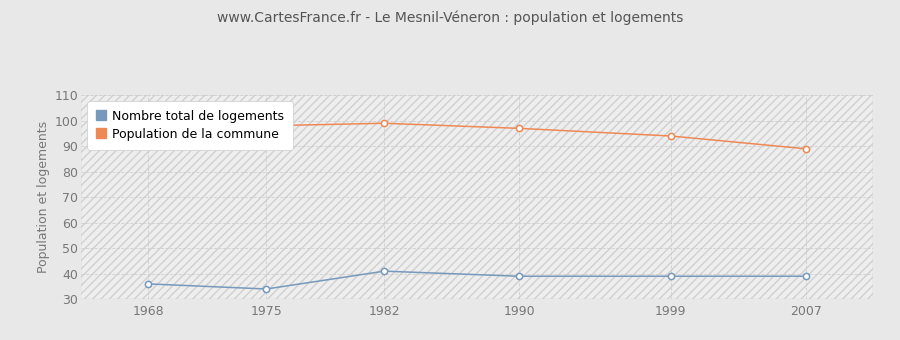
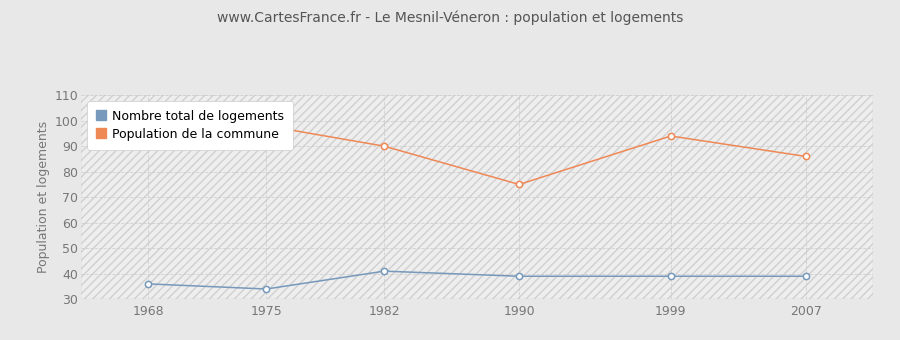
Population de la commune/1982: 99 -> 90
Population de la commune/1990: 97 -> 75
Population de la commune/2007: 89 -> 86
